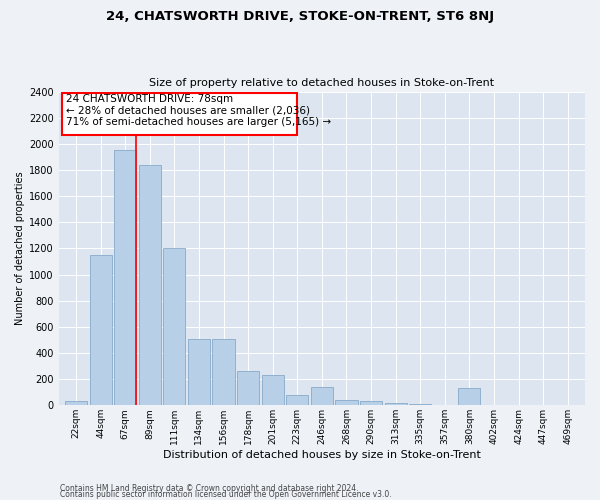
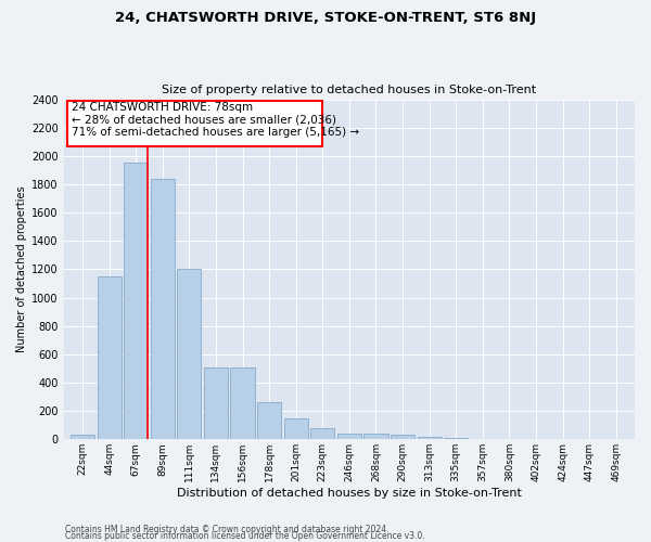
201sqm: 230 -> 150
246sqm: 140 -> 40
380sqm: 130 -> 0
